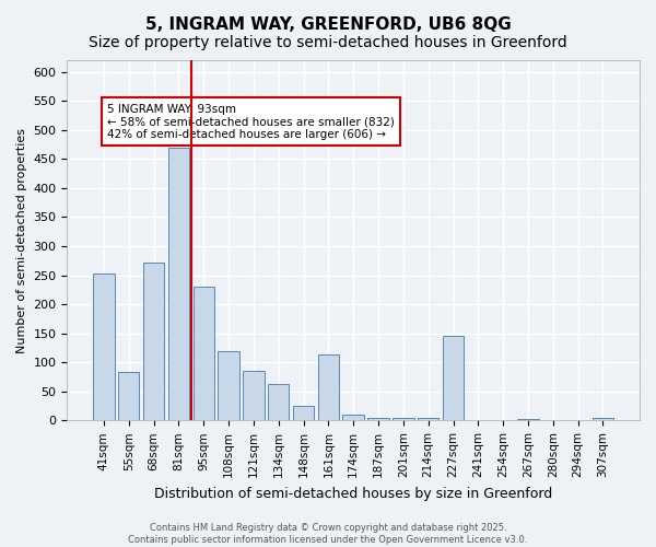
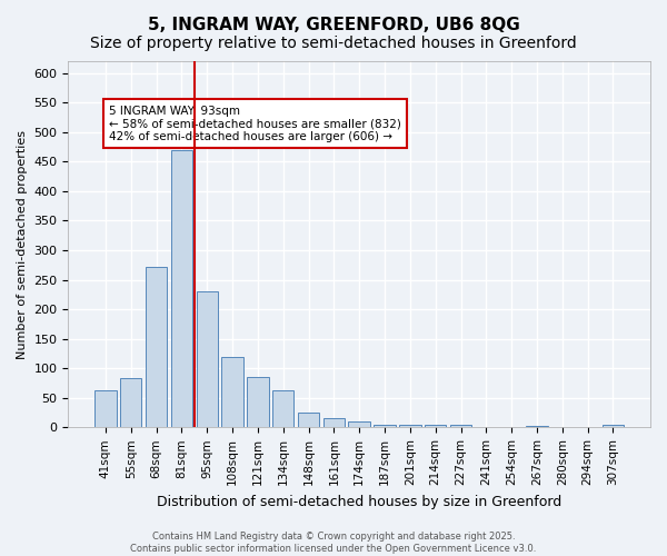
41sqm: 252 -> 62
161sqm: 114 -> 15
227sqm: 146 -> 4
